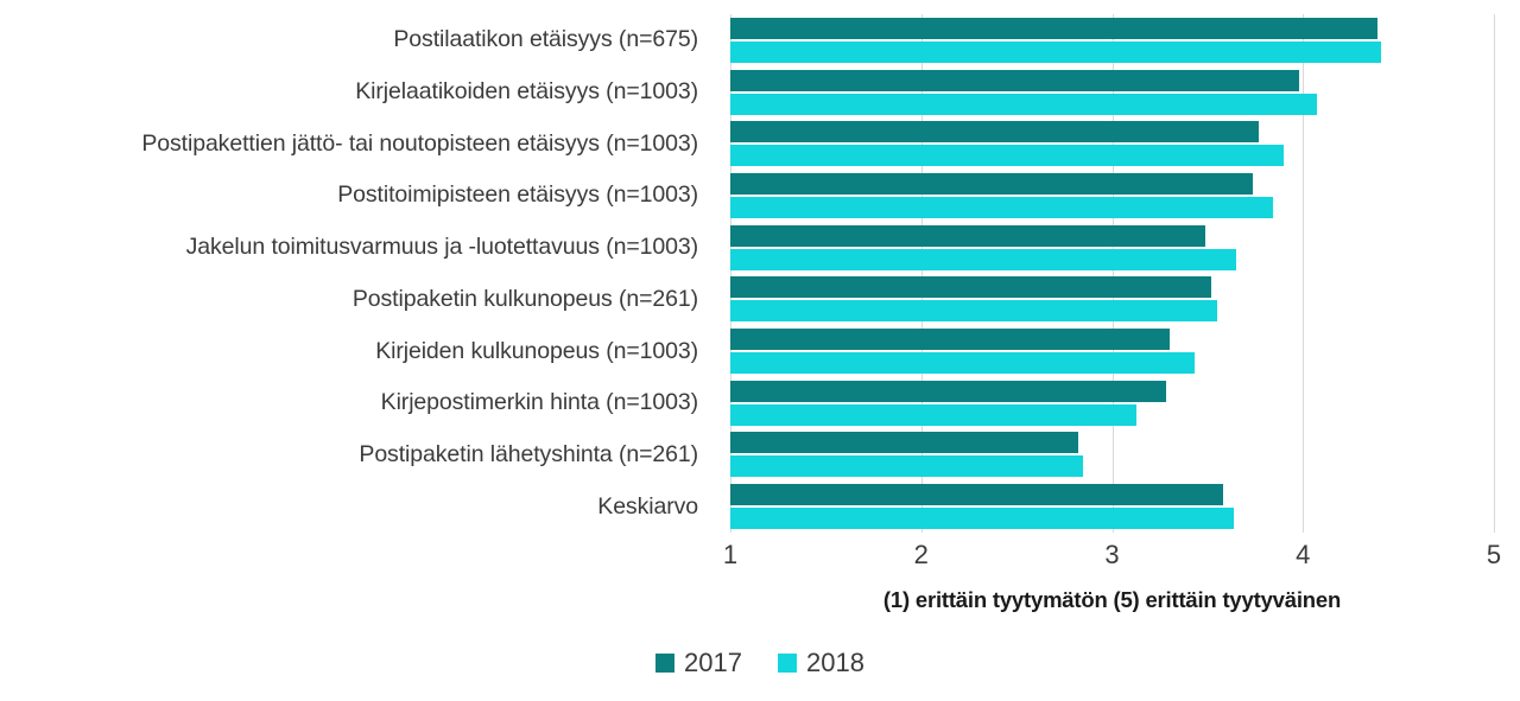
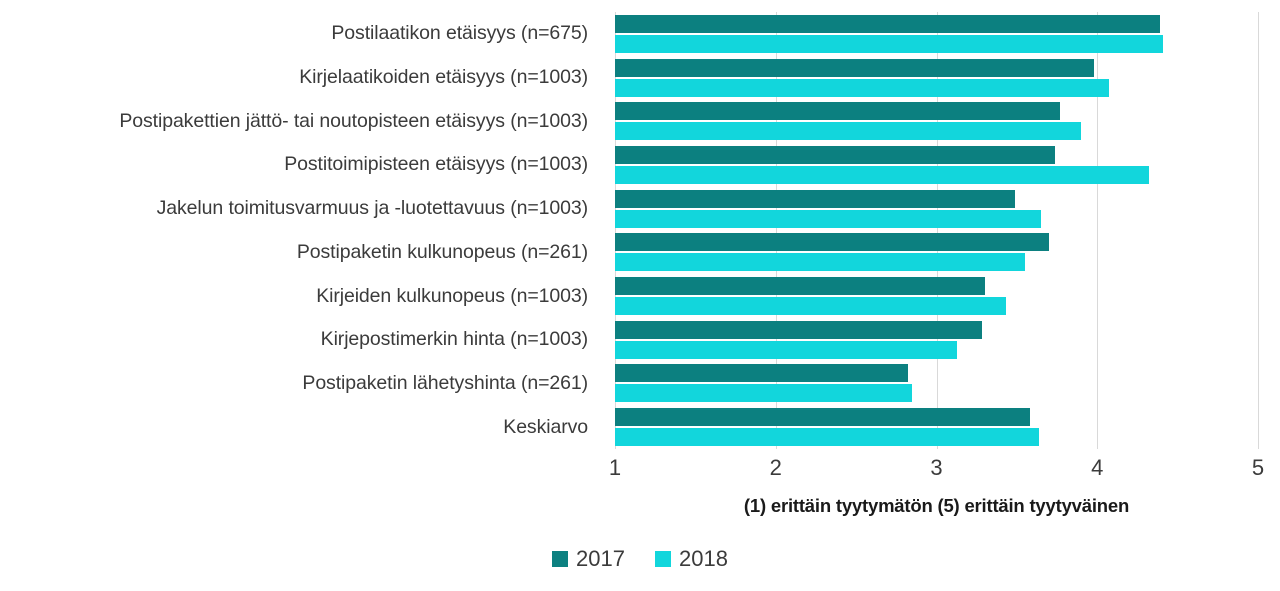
2018/Postitoimipisteen etäisyys (n=1003): 3.84 -> 4.32
2017/Postipaketin kulkunopeus (n=261): 3.52 -> 3.70
